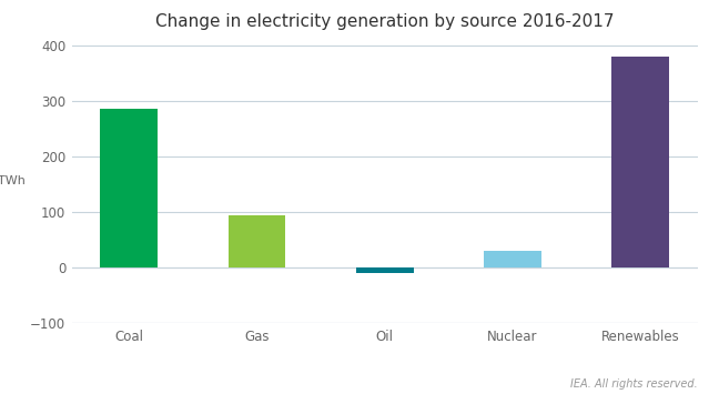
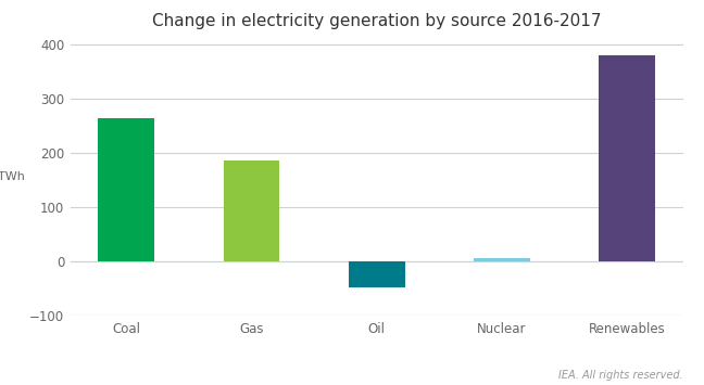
Coal: 285 -> 264
Gas: 93 -> 186
Oil: -10 -> -48
Nuclear: 30 -> 6
